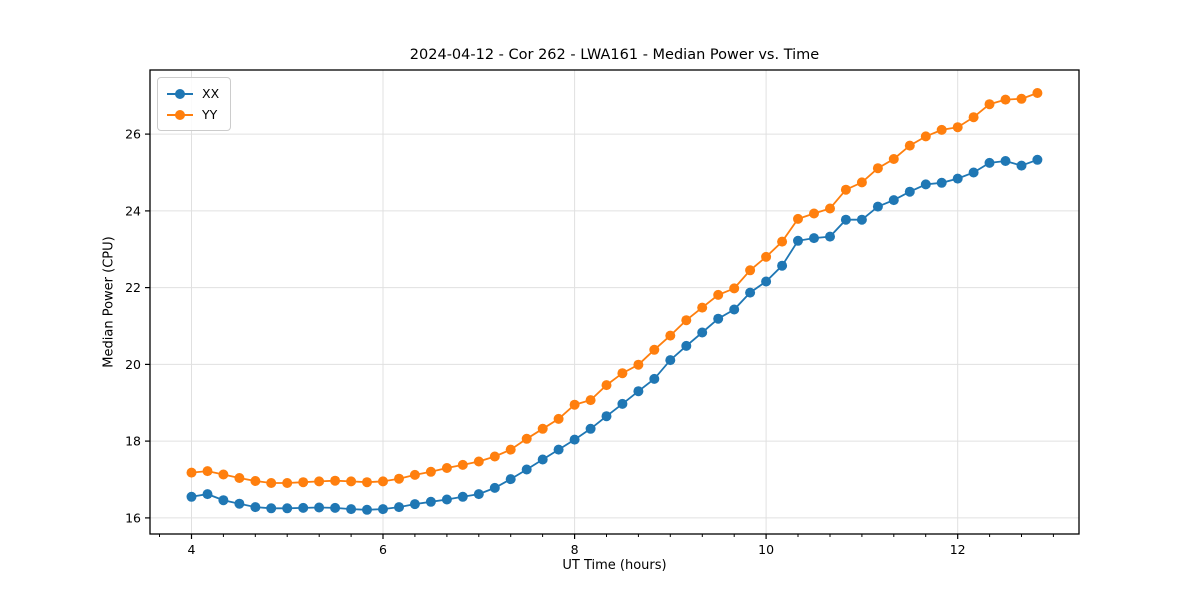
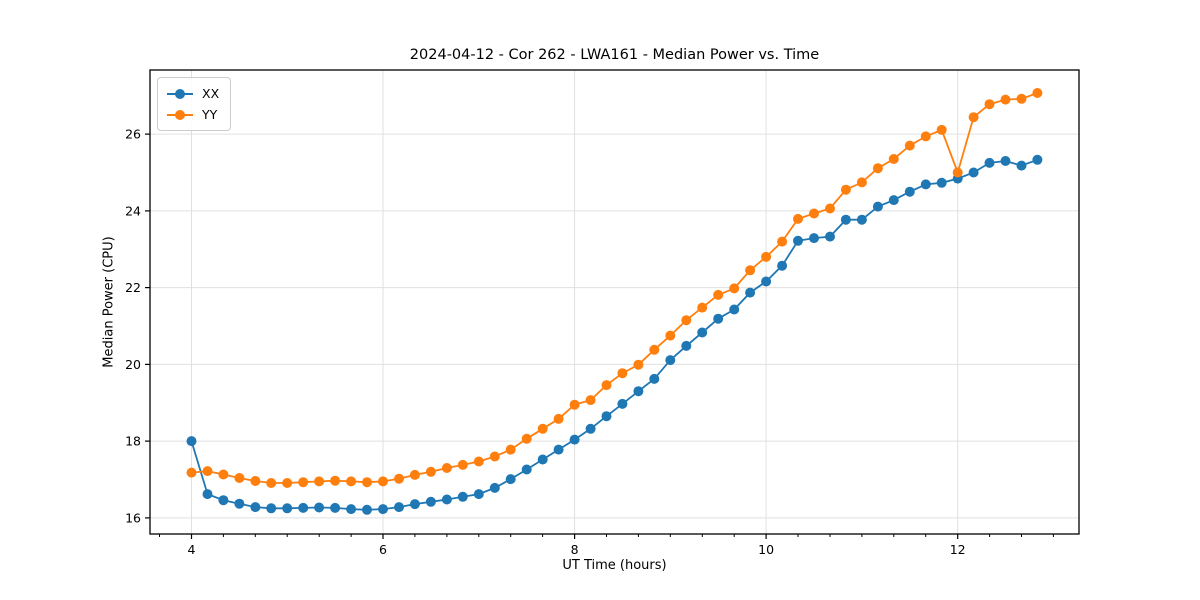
XX/4: 16.6 -> 18.0
YY/12: 26.2 -> 25.0
